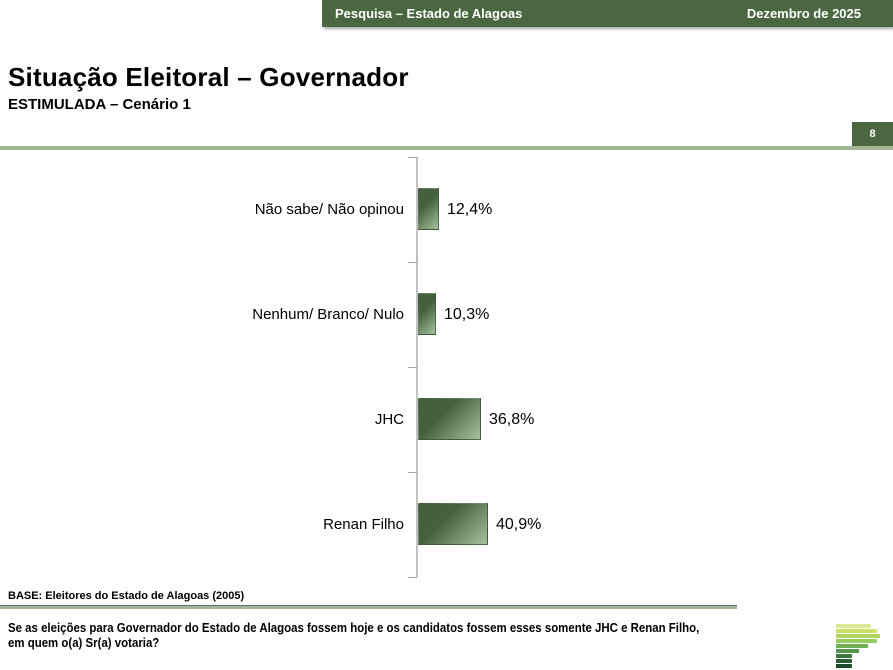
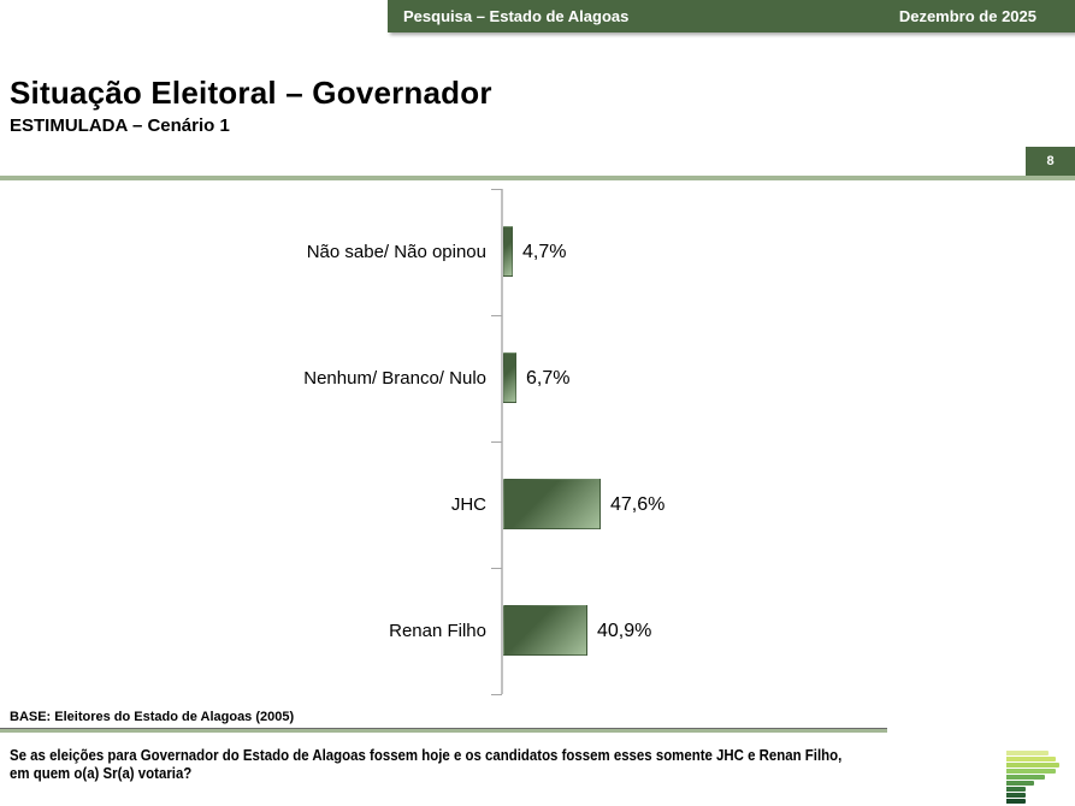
Não sabe/ Não opinou: 12,4% -> 4,7%
Nenhum/ Branco/ Nulo: 10,3% -> 6,7%
JHC: 36,8% -> 47,6%
